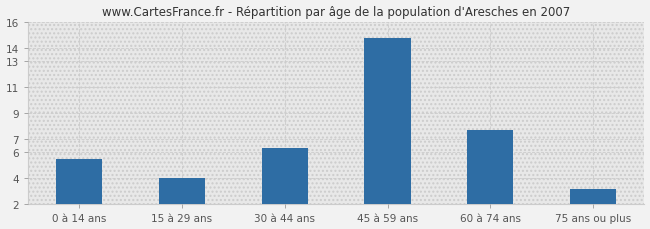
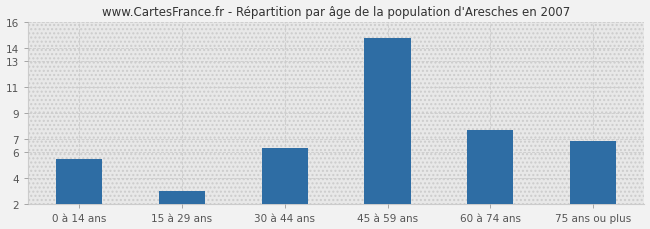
15 à 29 ans: 4.0 -> 3.0
75 ans ou plus: 3.2 -> 6.8
